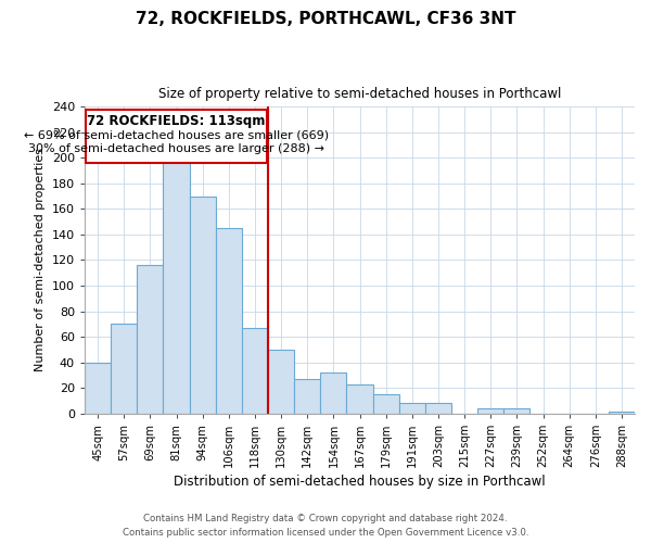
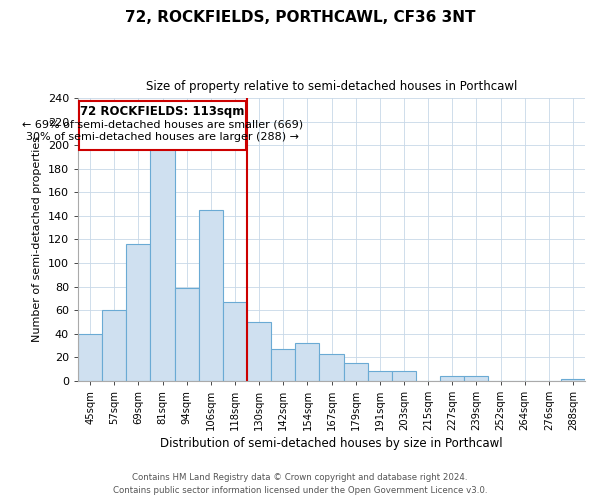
57sqm: 70 -> 60
94sqm: 170 -> 79
